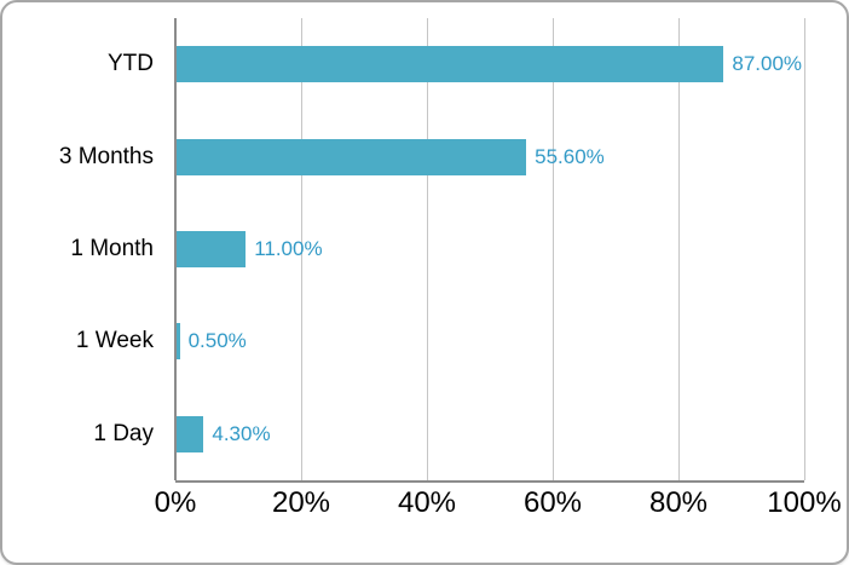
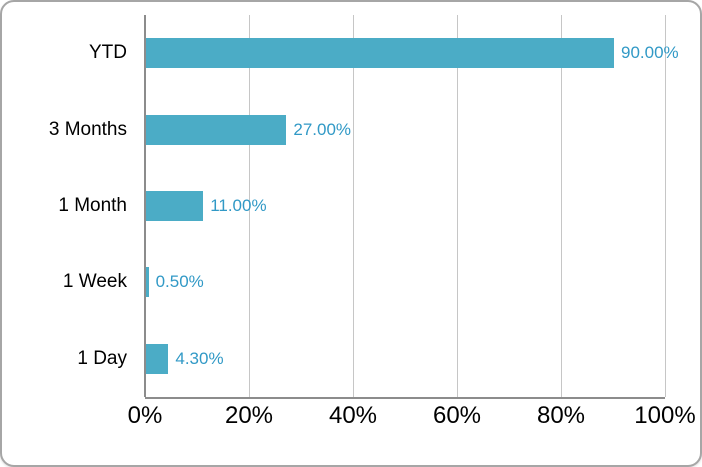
YTD: 87.00% -> 90.00%
3 Months: 55.60% -> 27.00%
